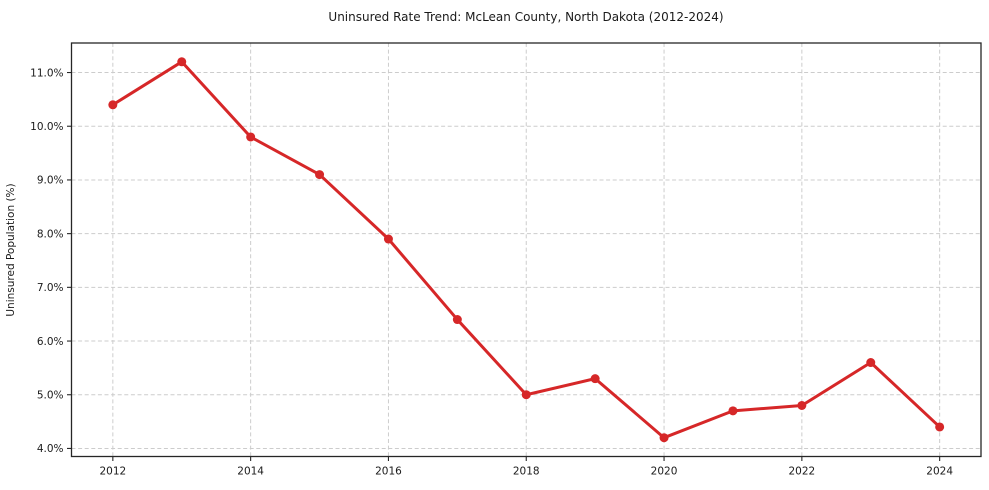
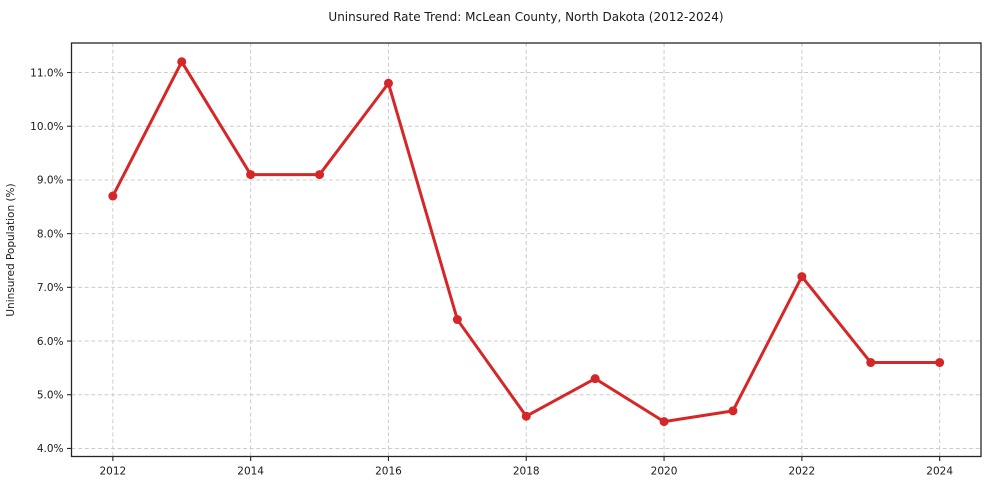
2012: 10.4% -> 8.7%
2014: 9.8% -> 9.1%
2016: 7.9% -> 10.8%
2018: 5.0% -> 4.6%
2020: 4.2% -> 4.5%
2022: 4.8% -> 7.2%
2024: 4.4% -> 5.6%
